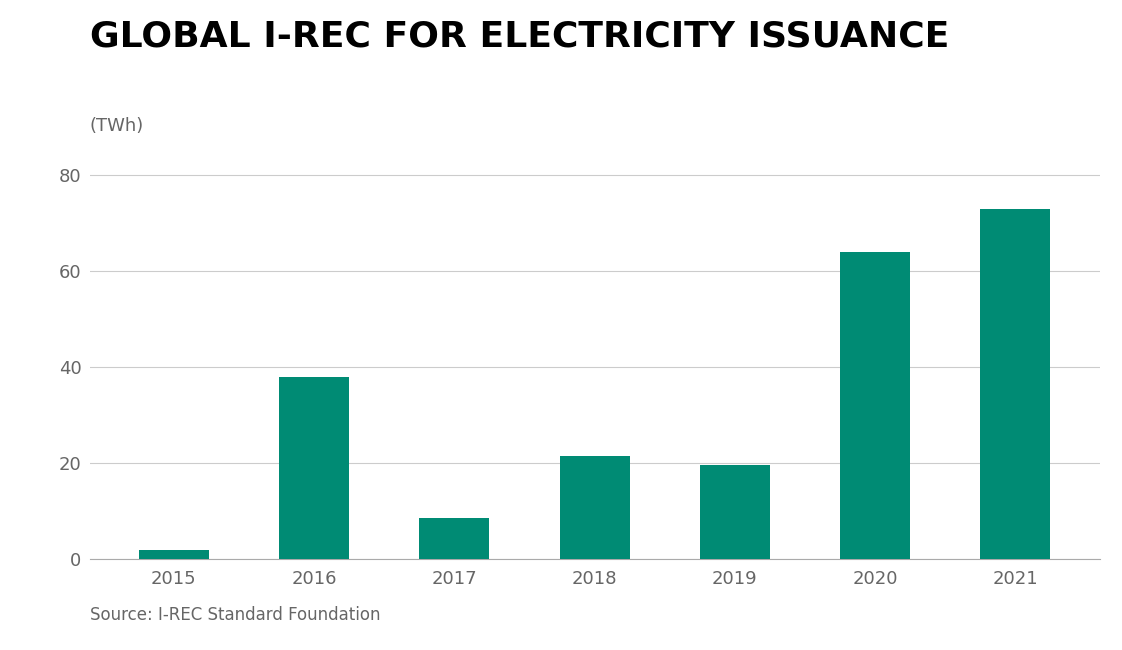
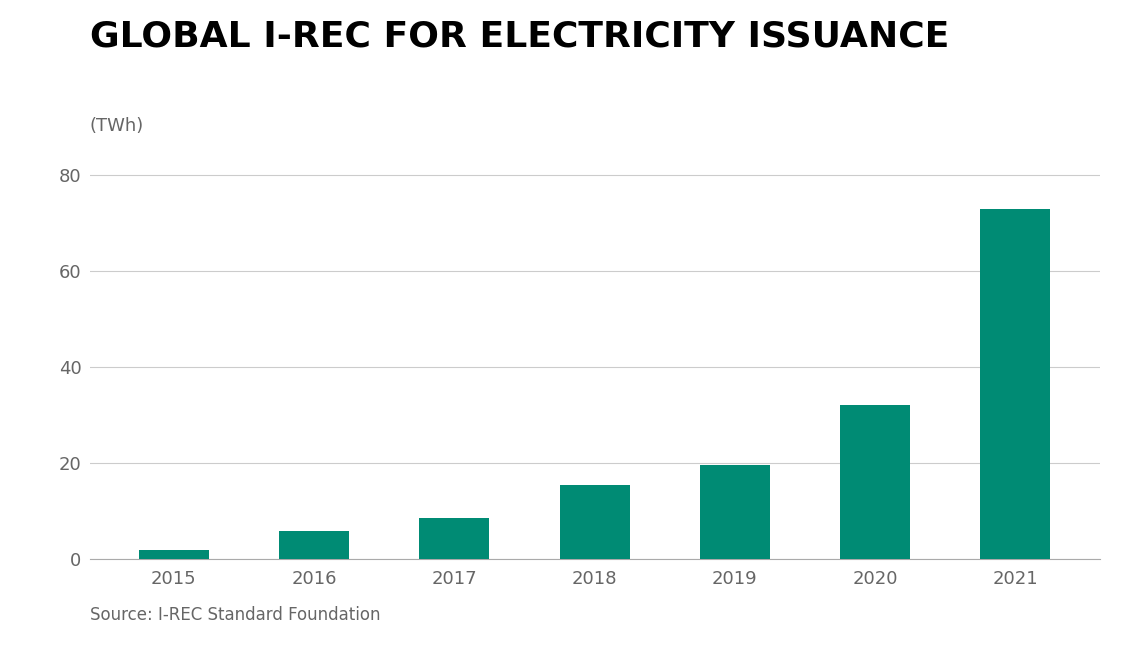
2016: 38.0 -> 5.8
2018: 21.5 -> 15.5
2020: 64.0 -> 32.0
